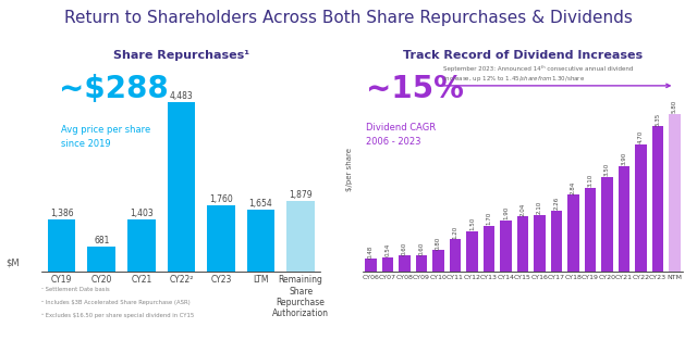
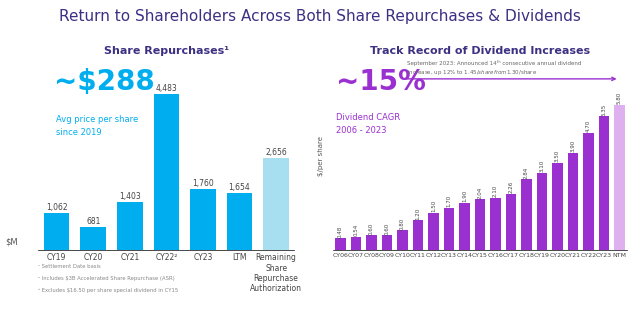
Share Repurchases¹/CY19: 1,386 -> 1,062
Share Repurchases¹/Remaining Share Repurchase Authorization: 1,879 -> 2,656
